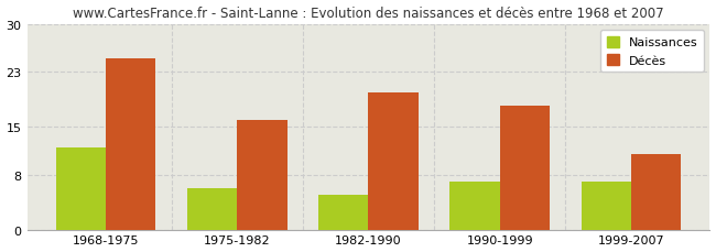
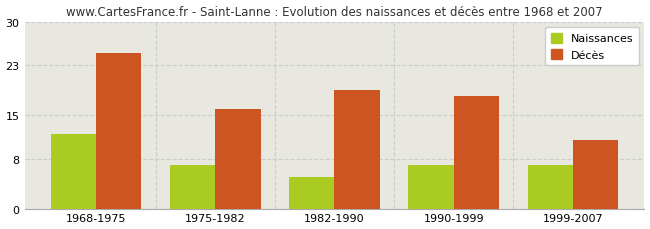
Naissances/1975-1982: 6 -> 7
Décès/1982-1990: 20 -> 19
